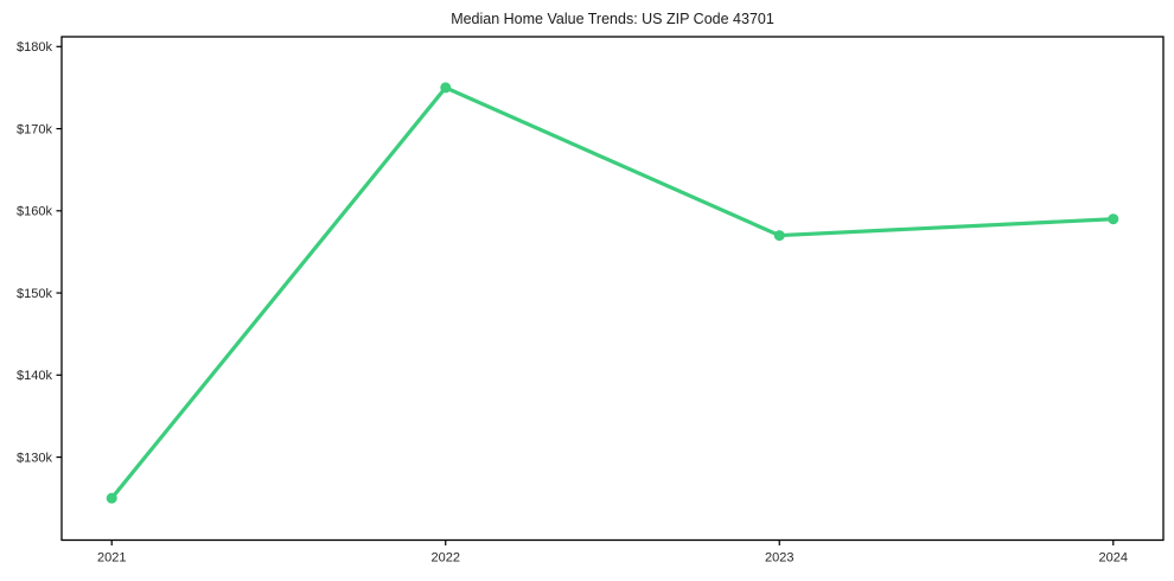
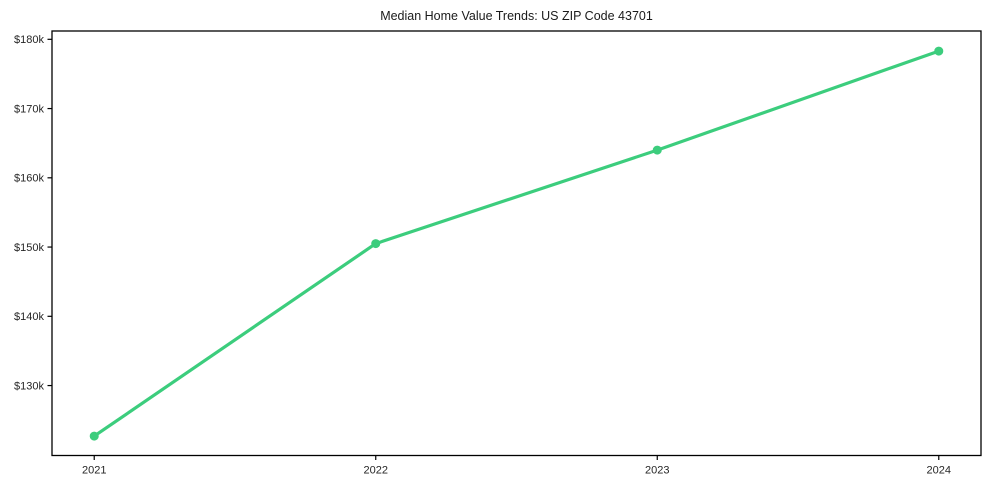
2021: $125k -> $123k
2022: $175k -> $150k
2023: $157k -> $164k
2024: $159k -> $178k
